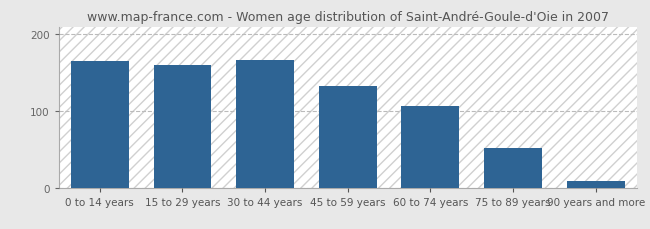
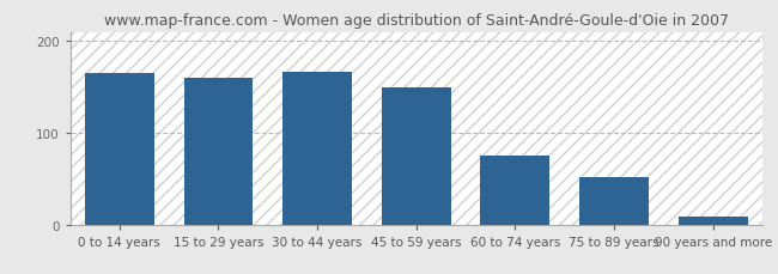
45 to 59 years: 132 -> 150
60 to 74 years: 106 -> 75
